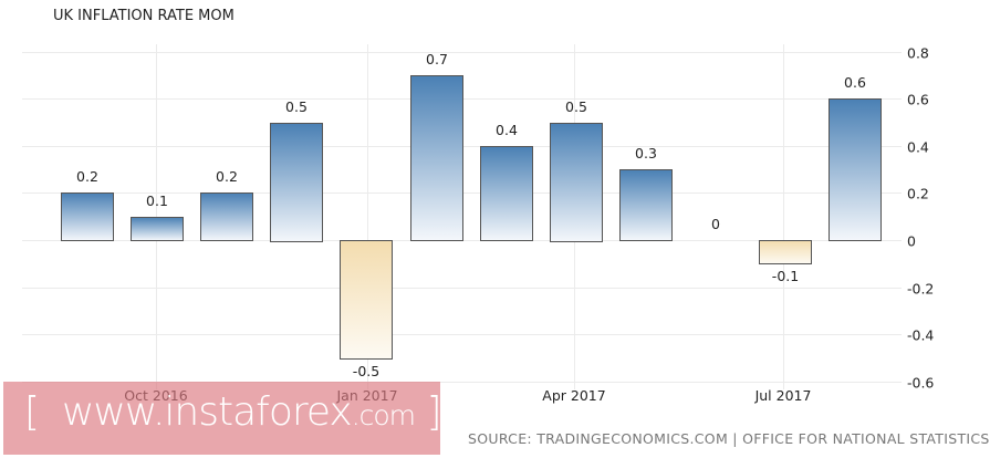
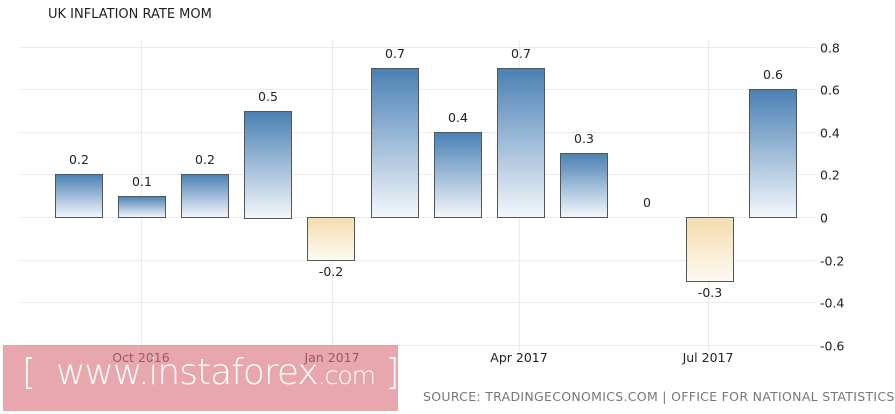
Jan 2017: -0.5 -> -0.2
Apr 2017: 0.5 -> 0.7
Jul 2017: -0.1 -> -0.3
